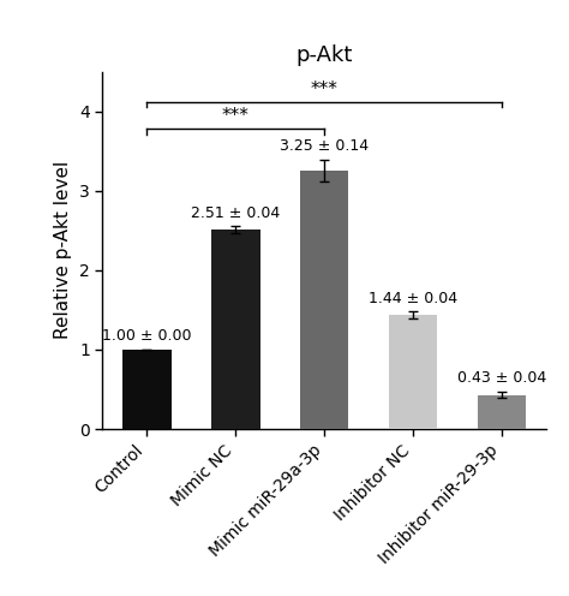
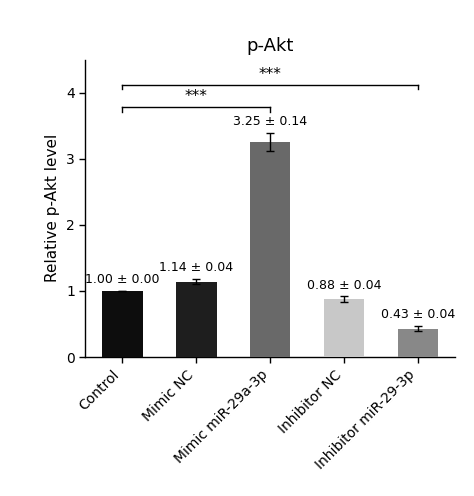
Mimic NC: 2.51 -> 1.14
Inhibitor NC: 1.44 -> 0.88
